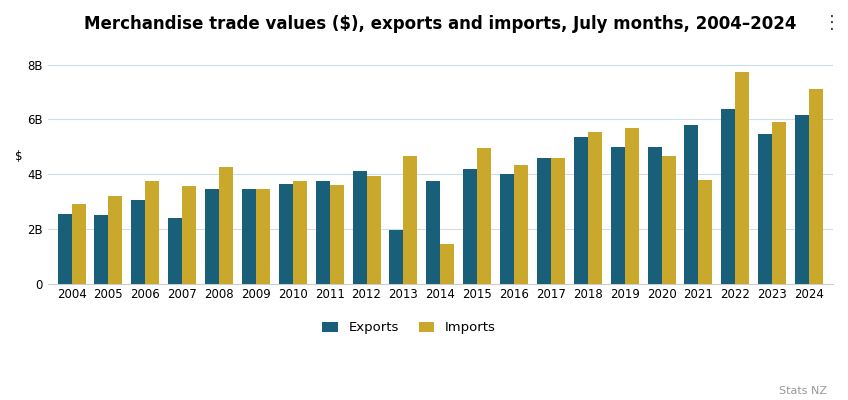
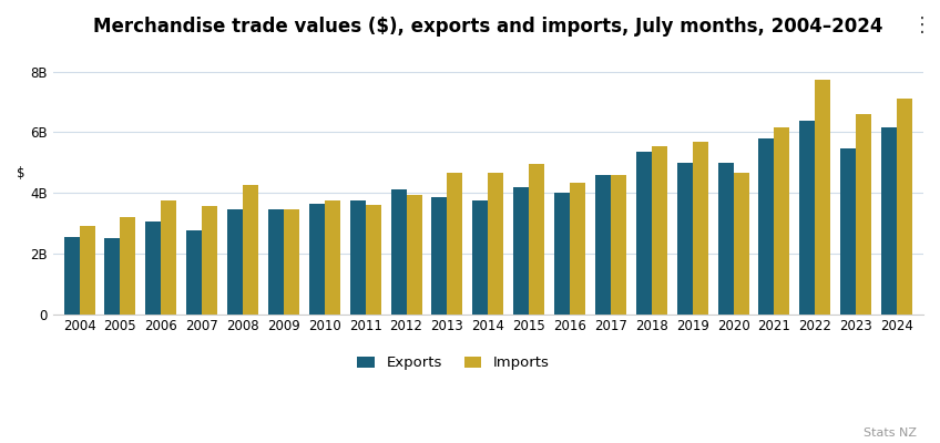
Exports/2007: 2.40B -> 2.75B
Exports/2013: 1.95B -> 3.85B
Imports/2014: 1.45B -> 4.65B
Imports/2021: 3.80B -> 6.15B
Imports/2023: 5.90B -> 6.60B
